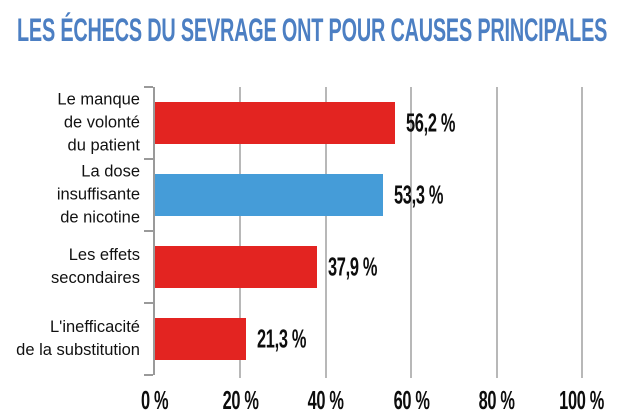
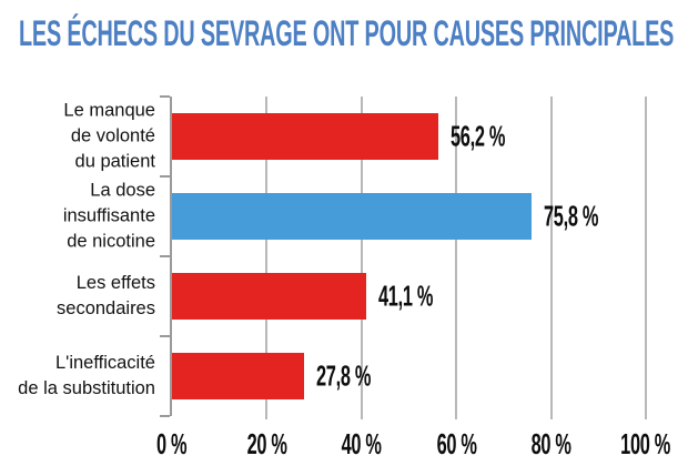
La dose insuffisante de nicotine: 53,3 -> 75,8
Les effets secondaires: 37,9 -> 41,1
L'inefficacité de la substitution: 21,3 -> 27,8
